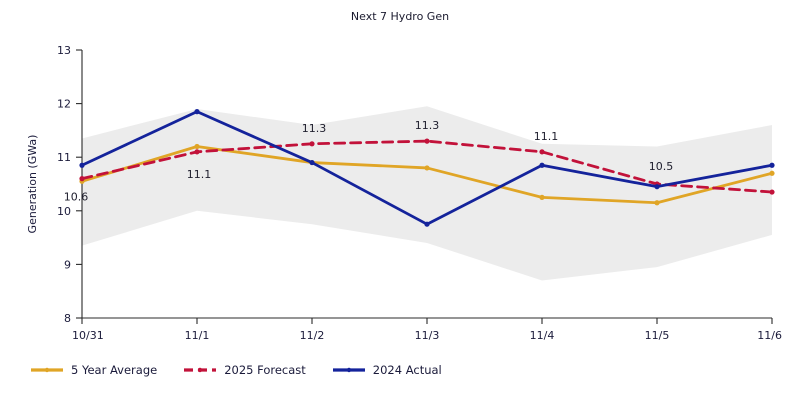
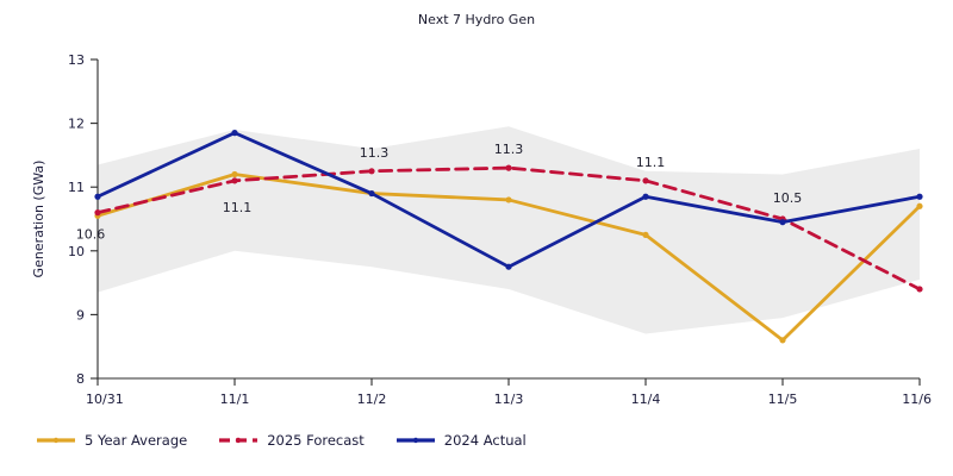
5 Year Average/11/5: 10.2 -> 8.6
2025 Forecast/11/6: 10.3 -> 9.4
